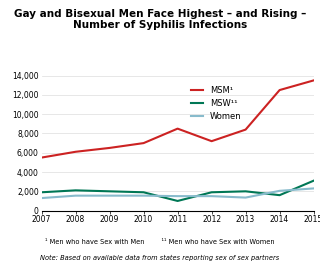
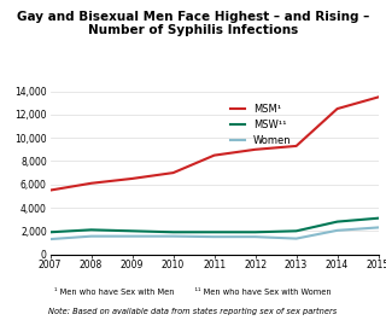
MSW¹¹/2011: 1,000 -> 1,900
MSM¹/2012: 7,200 -> 9,000
MSM¹/2013: 8,400 -> 9,300
MSW¹¹/2014: 1,600 -> 2,800
